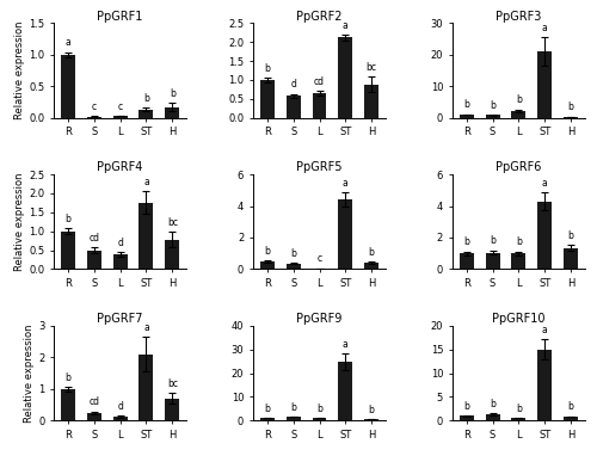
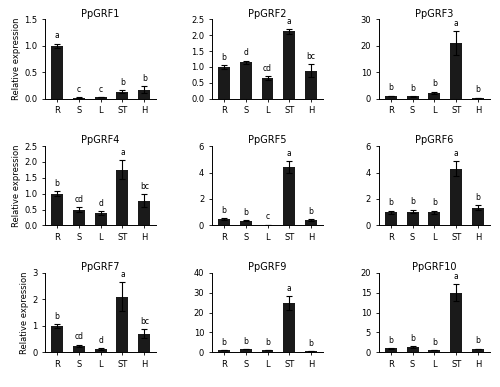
PpGRF2/S: 0.58 -> 1.15
